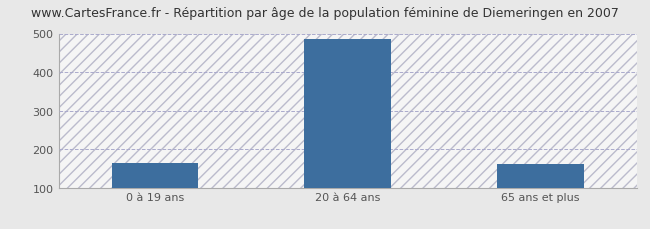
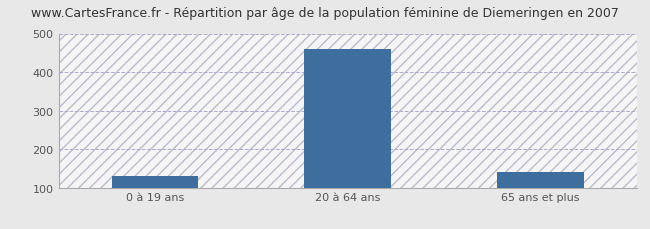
0 à 19 ans: 163 -> 130
20 à 64 ans: 487 -> 460
65 ans et plus: 162 -> 140
